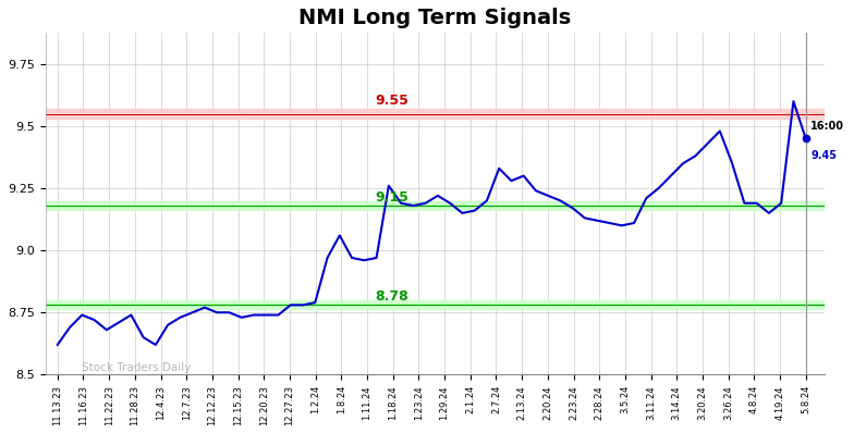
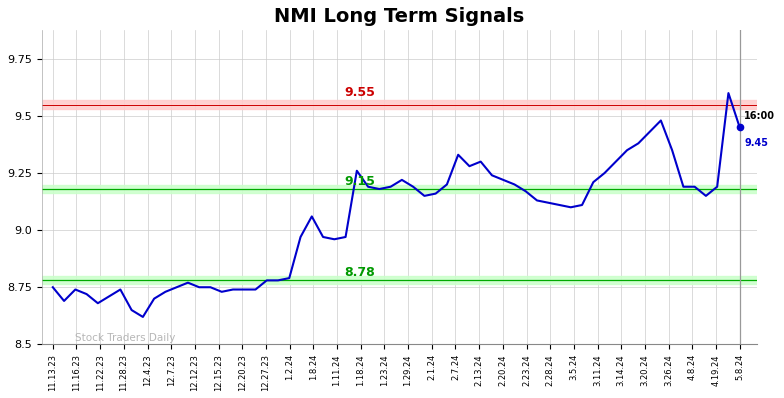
11.13.23: 8.62 -> 8.75
